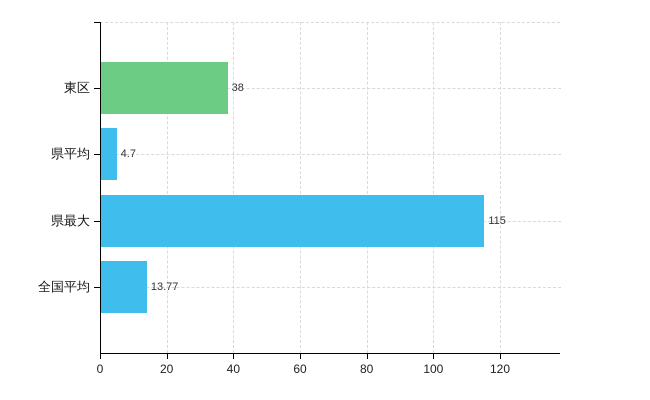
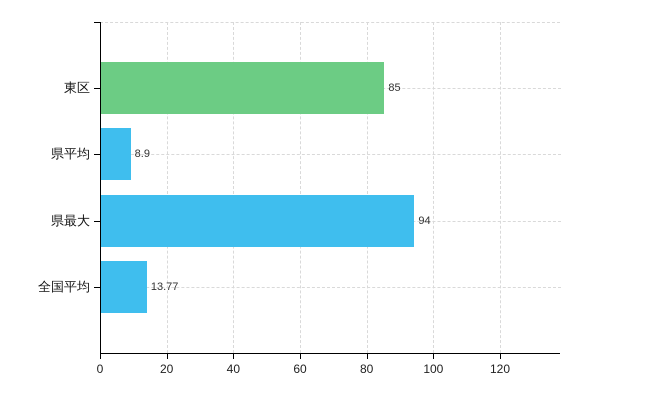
東区: 38 -> 85
県平均: 4.7 -> 8.9
県最大: 115 -> 94
